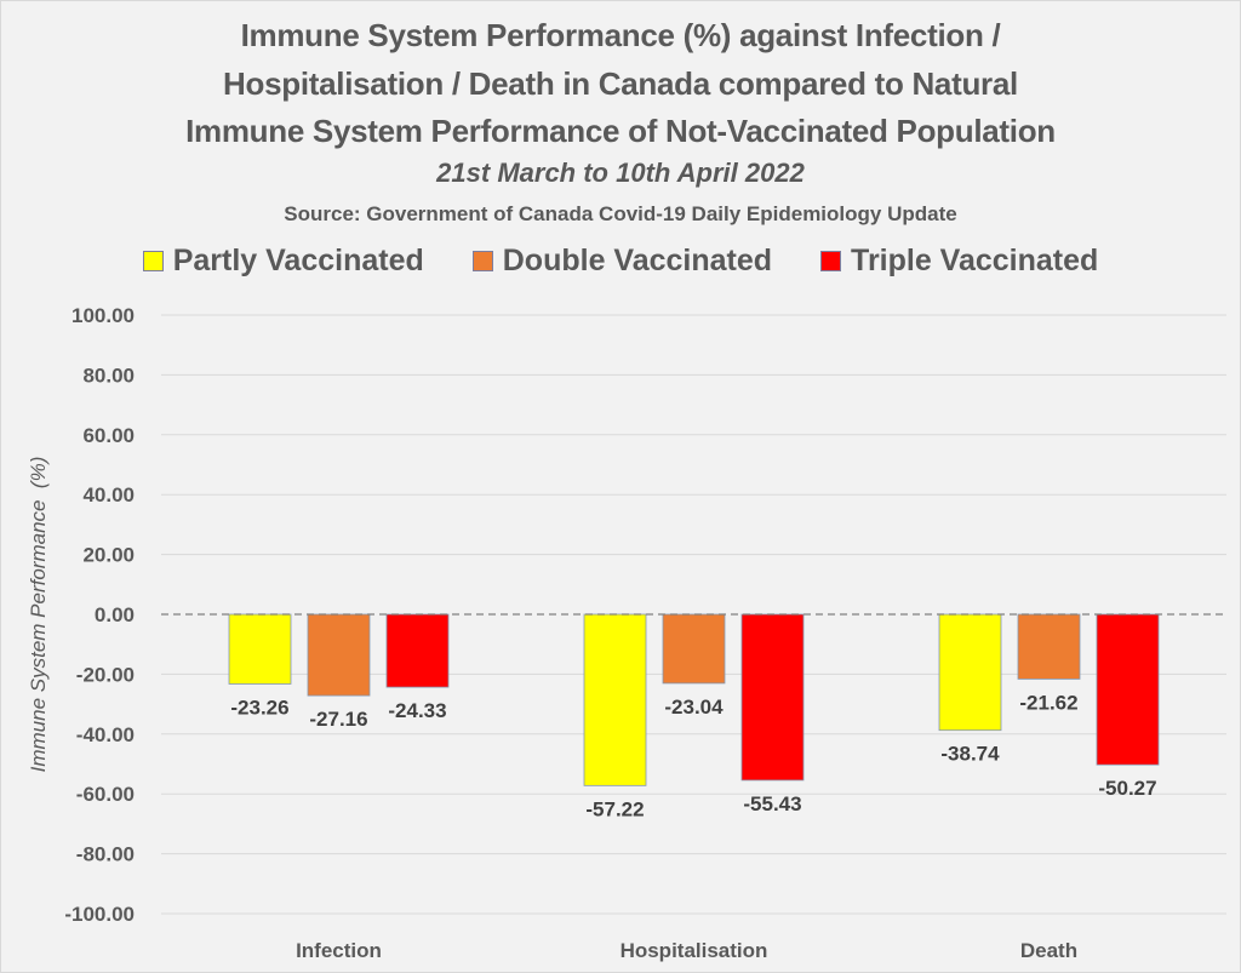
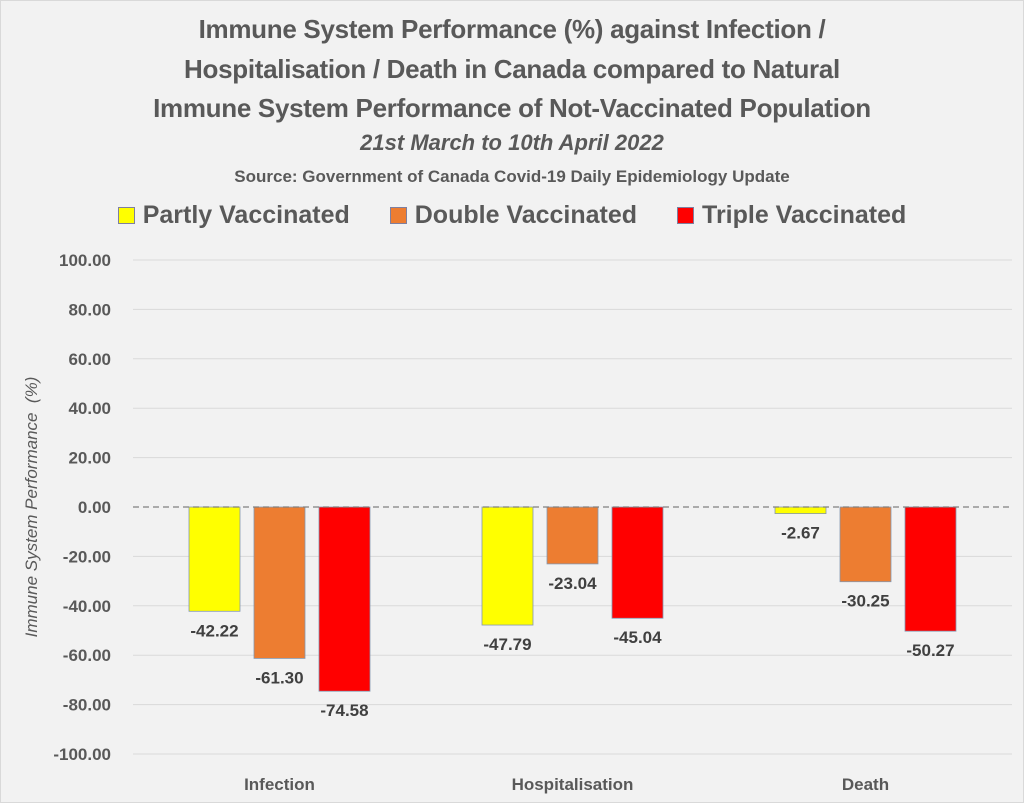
Partly Vaccinated/Infection: -23.26 -> -42.22
Double Vaccinated/Infection: -27.16 -> -61.30
Triple Vaccinated/Infection: -24.33 -> -74.58
Partly Vaccinated/Hospitalisation: -57.22 -> -47.79
Triple Vaccinated/Hospitalisation: -55.43 -> -45.04
Partly Vaccinated/Death: -38.74 -> -2.67
Double Vaccinated/Death: -21.62 -> -30.25
